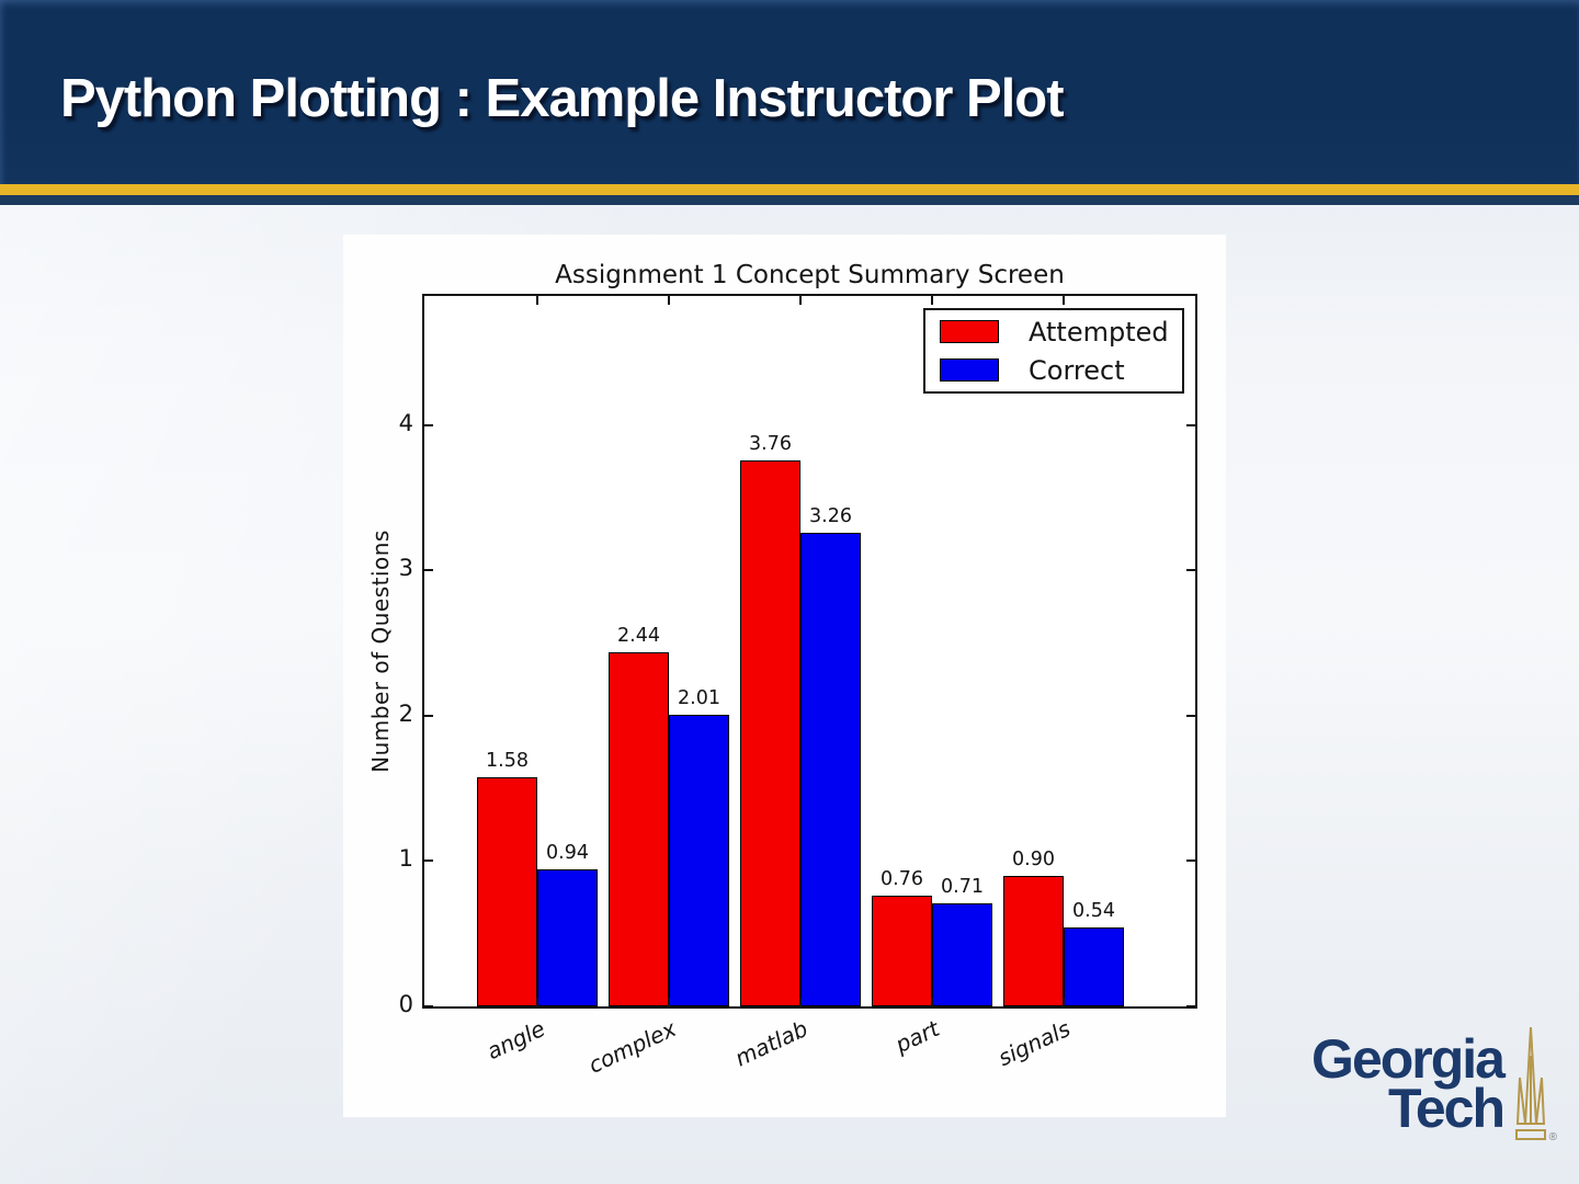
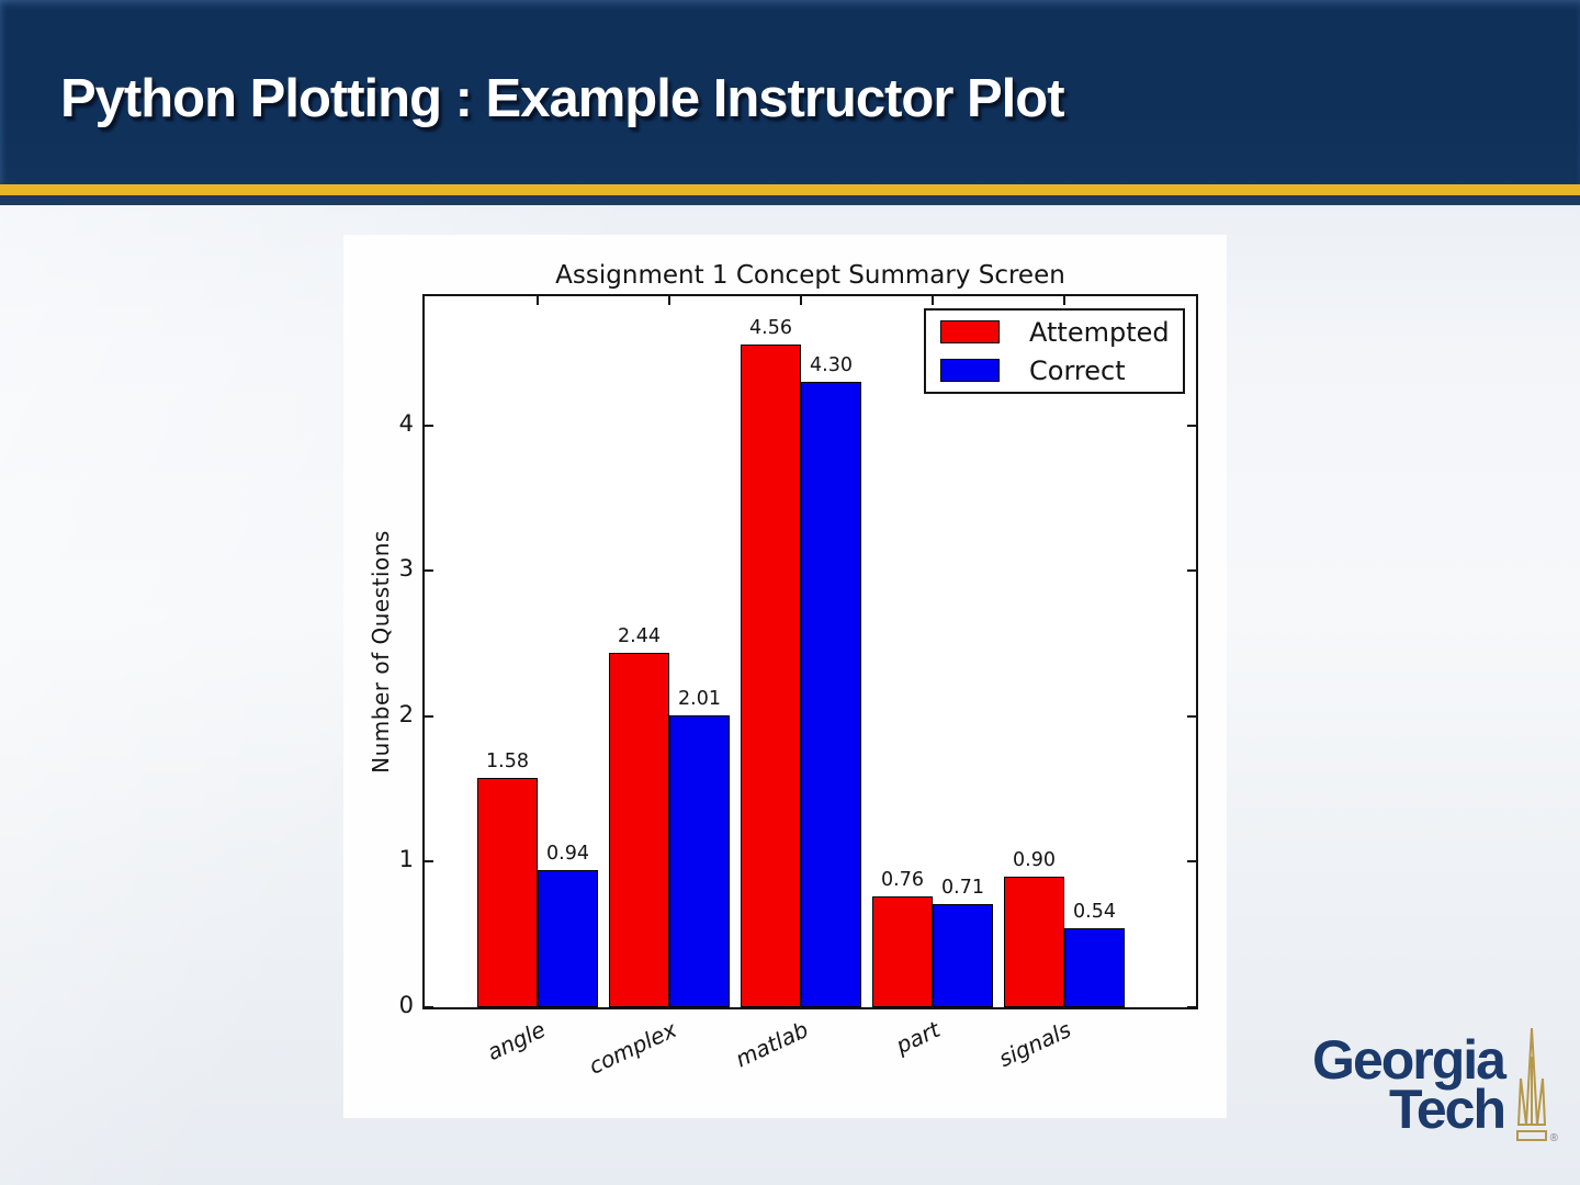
Attempted/matlab: 3.76 -> 4.56
Correct/matlab: 3.26 -> 4.30
